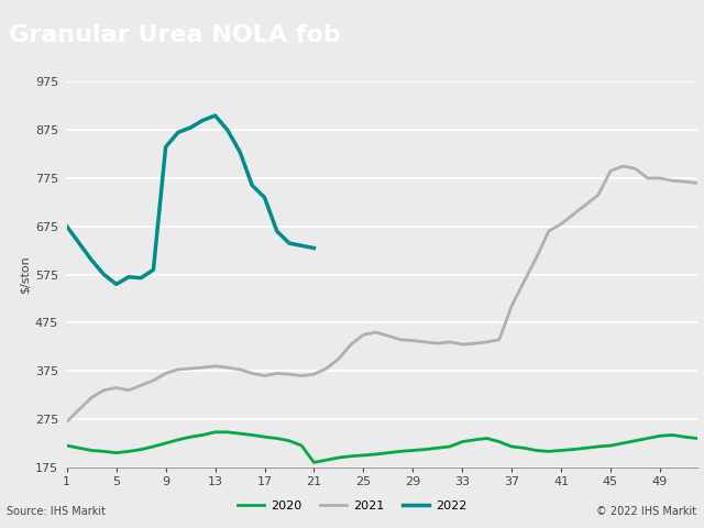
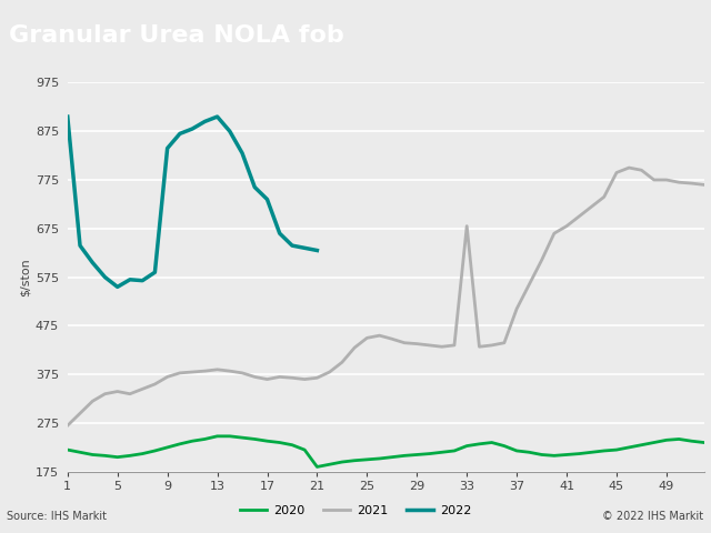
2022/1: 675 -> 905
2021/33: 430 -> 680
